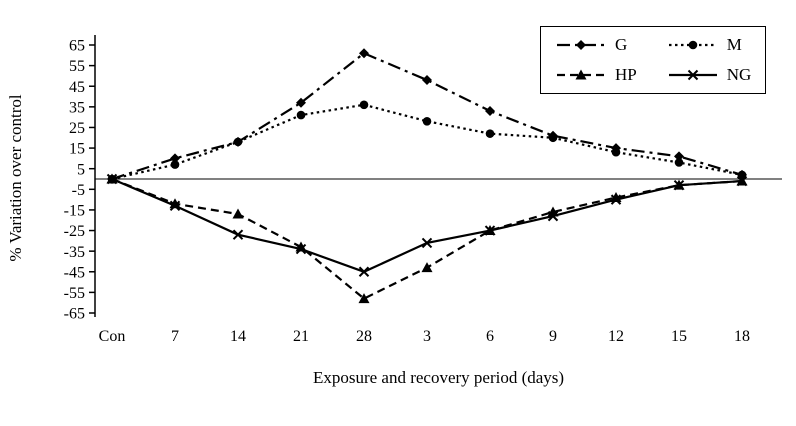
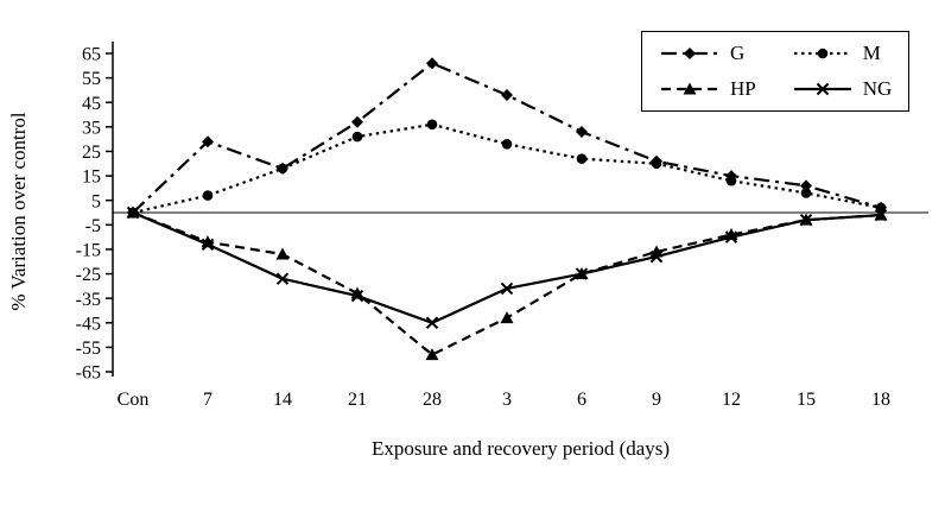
G/7: 10 -> 29
